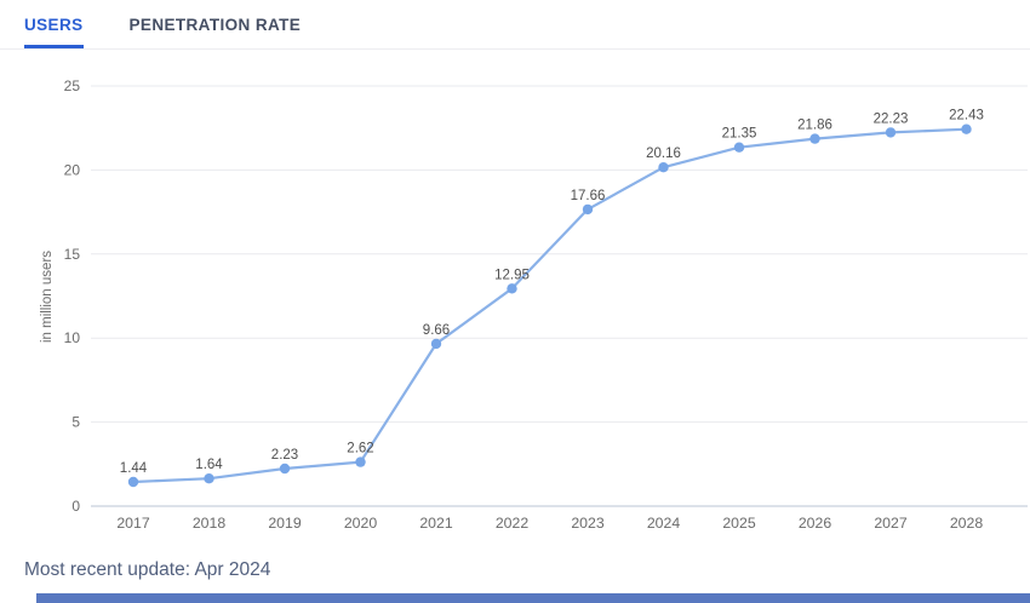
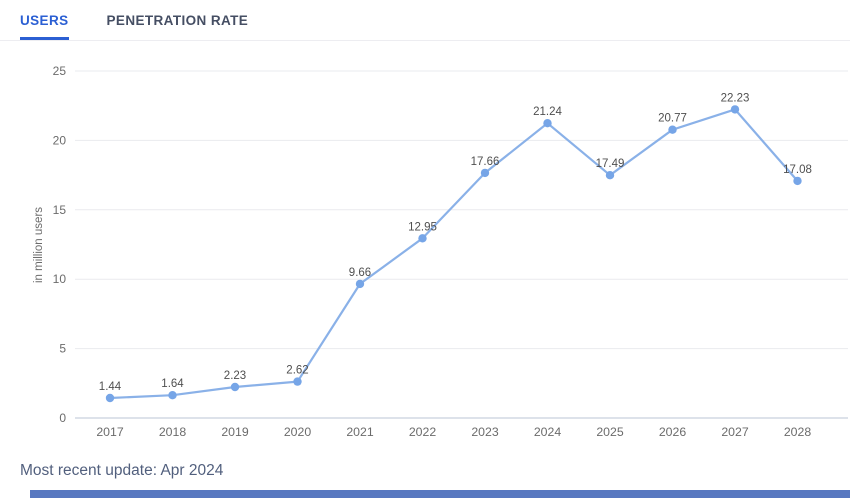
2024: 20.16 -> 21.24
2025: 21.35 -> 17.49
2026: 21.86 -> 20.77
2028: 22.43 -> 17.08
